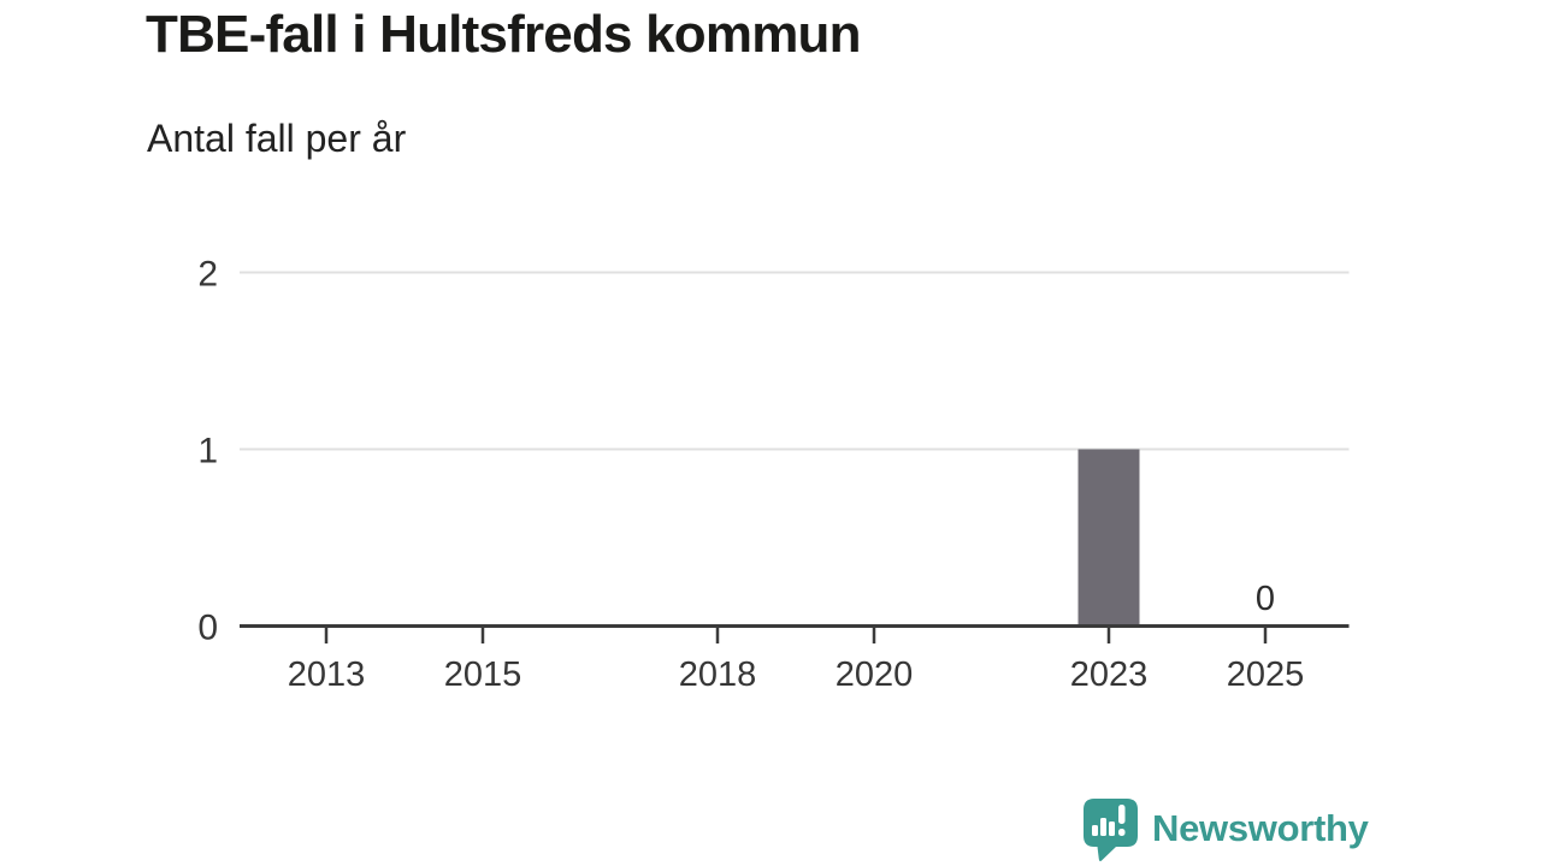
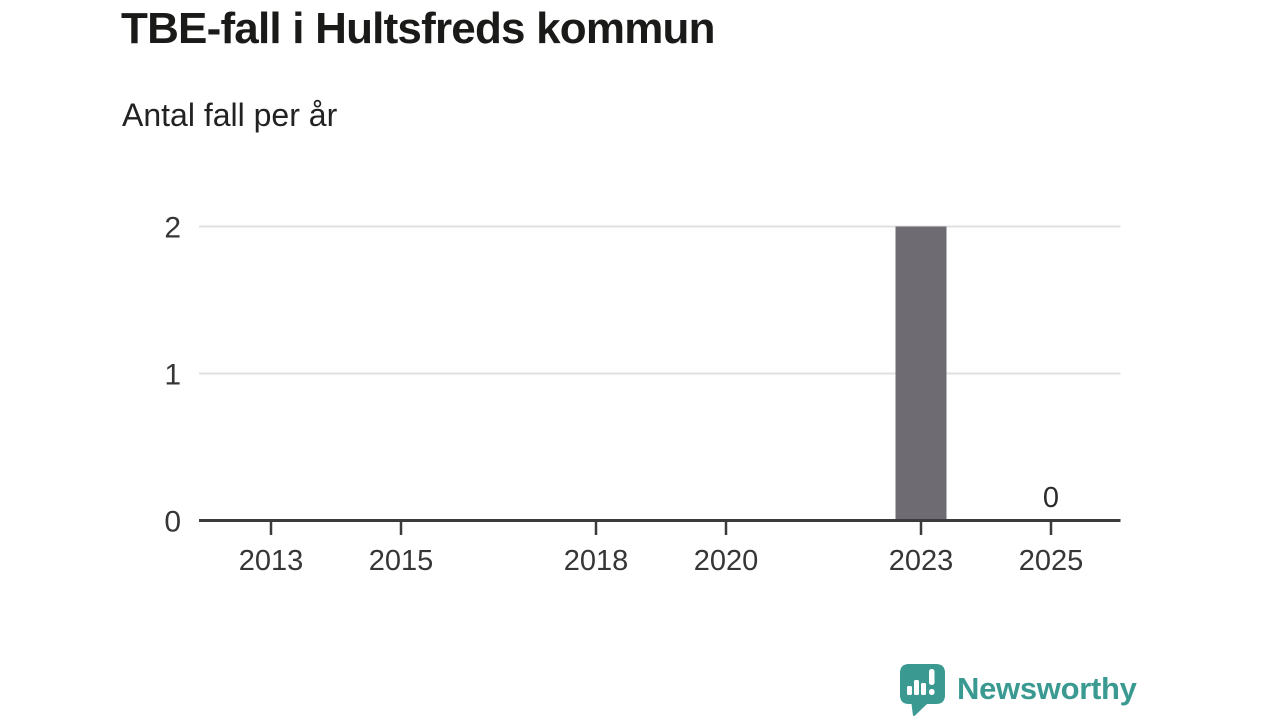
2023: 1 -> 2
